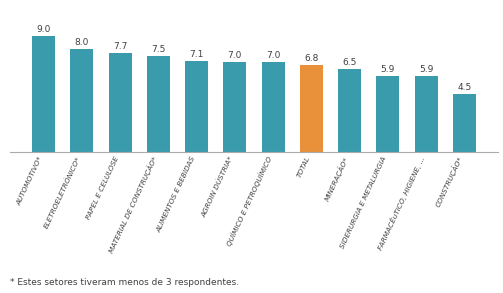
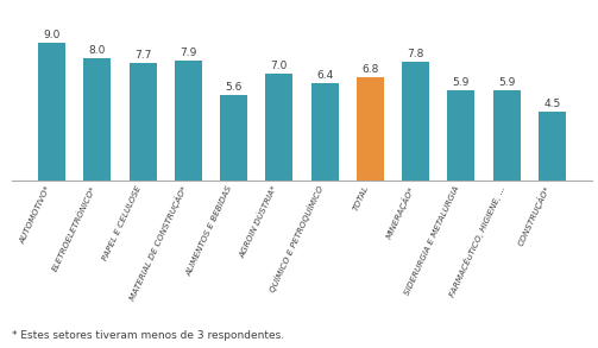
MATERIAL DE CONSTRUÇÃO*: 7.5 -> 7.9
ALIMENTOS E BEBIDAS: 7.1 -> 5.6
QUÍMICO E PETROQUÍMICO: 7.0 -> 6.4
MINERAÇÃO*: 6.5 -> 7.8
